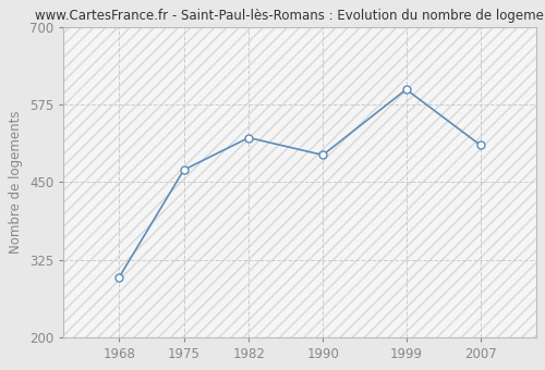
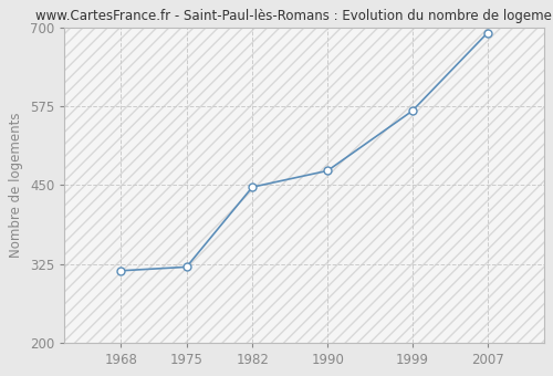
1968: 296 -> 314
1975: 470 -> 320
1982: 522 -> 447
1990: 494 -> 473
1999: 600 -> 568
2007: 510 -> 692
